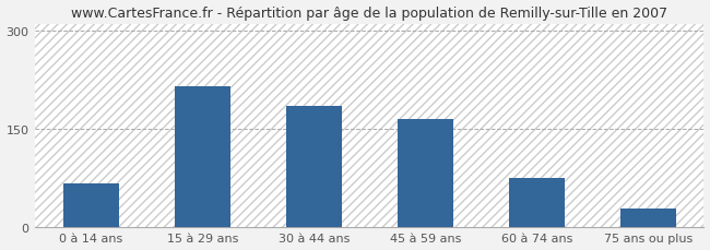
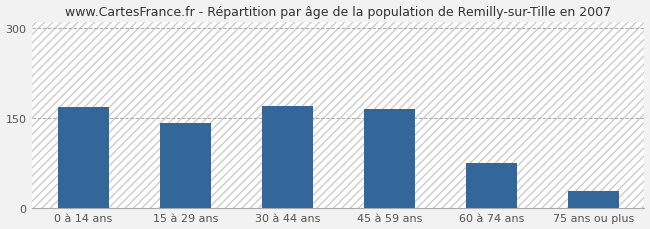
0 à 14 ans: 66 -> 167
15 à 29 ans: 214 -> 141
30 à 44 ans: 184 -> 170
